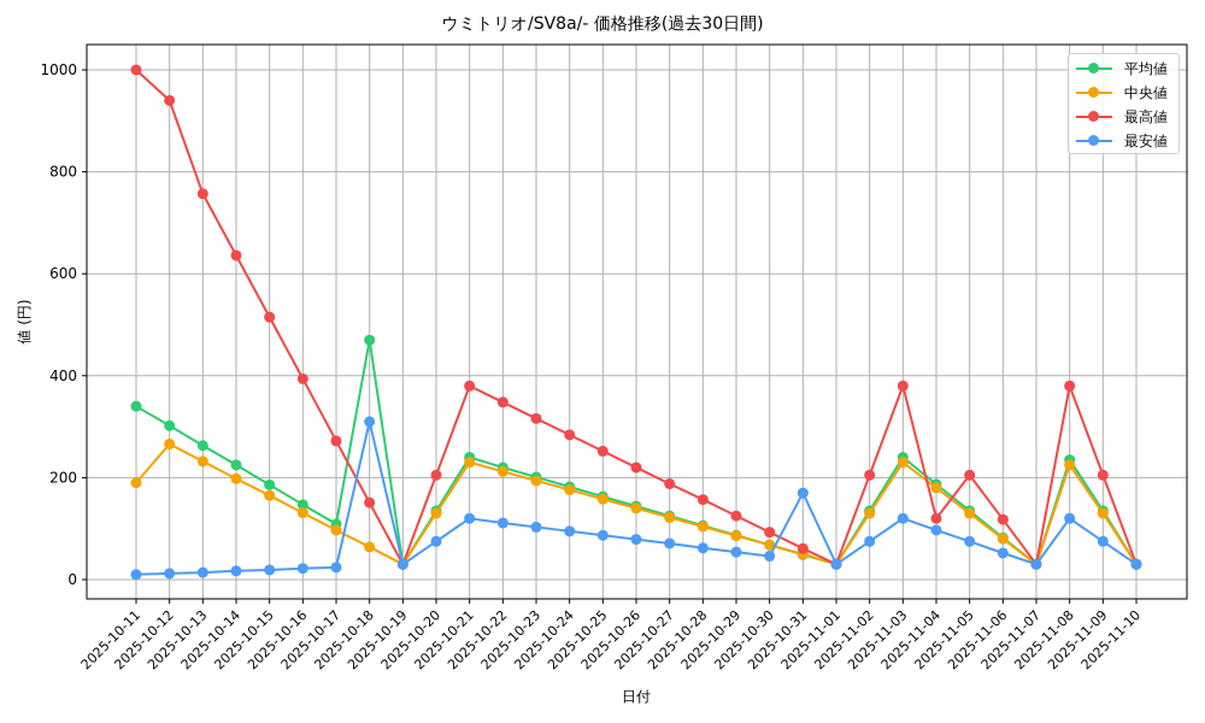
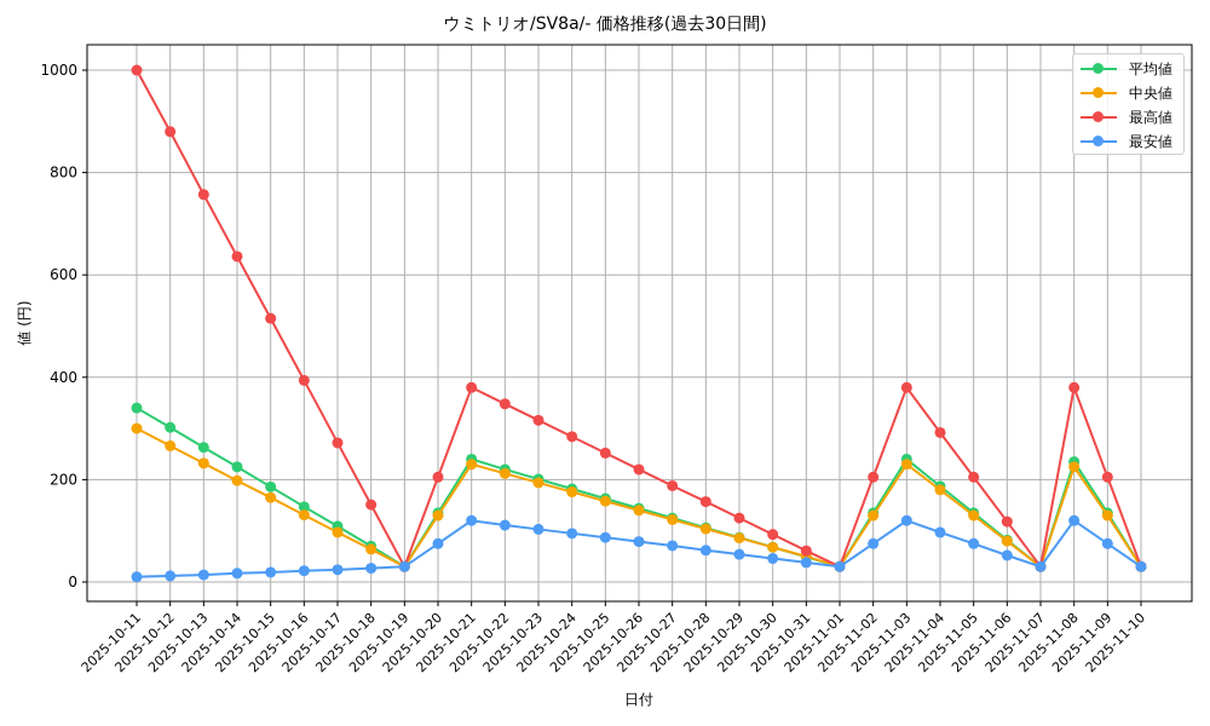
中央値/2025-10-11: 190 -> 300
最高値/2025-10-12: 940 -> 880
平均値/2025-10-18: 470 -> 70
最安値/2025-10-18: 310 -> 30
最安値/2025-10-31: 170 -> 40
最高値/2025-11-04: 120 -> 290
